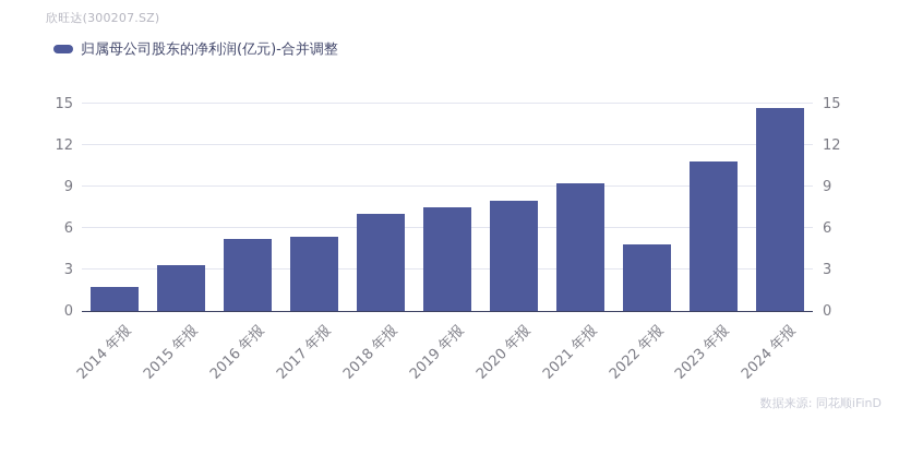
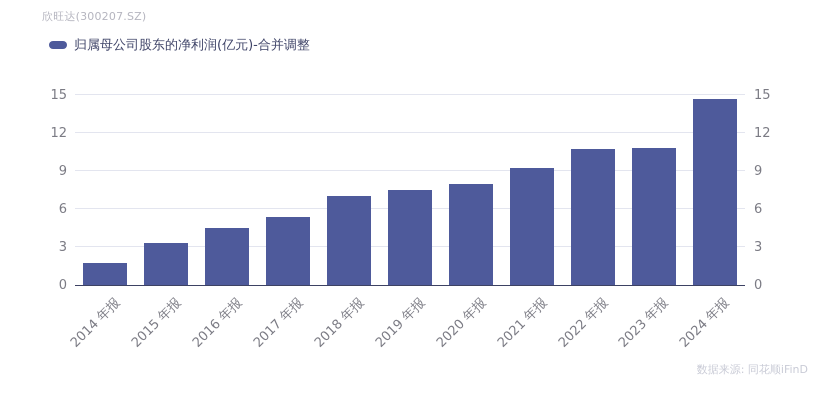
2016 年报: 5.2 -> 4.5
2022 年报: 4.8 -> 10.7
